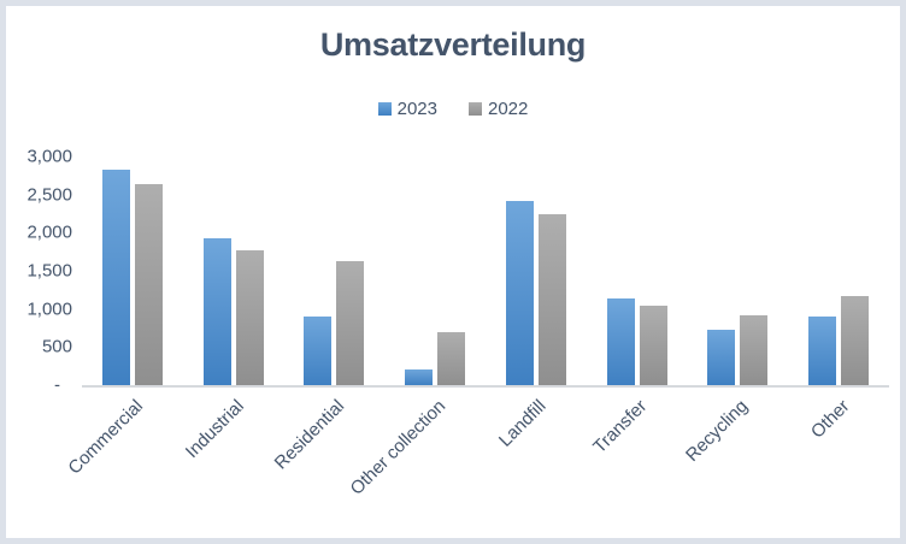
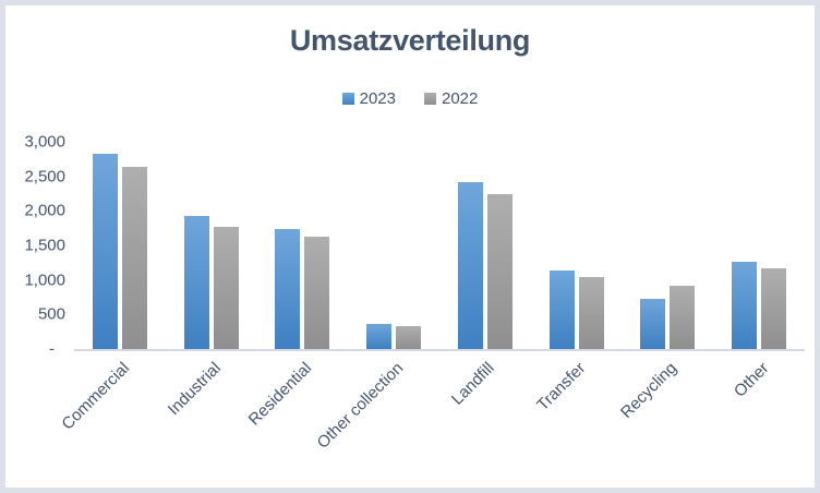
2023/Residential: 900 -> 1700
2023/Other collection: 200 -> 400
2022/Other collection: 700 -> 300
2023/Other: 900 -> 1300
